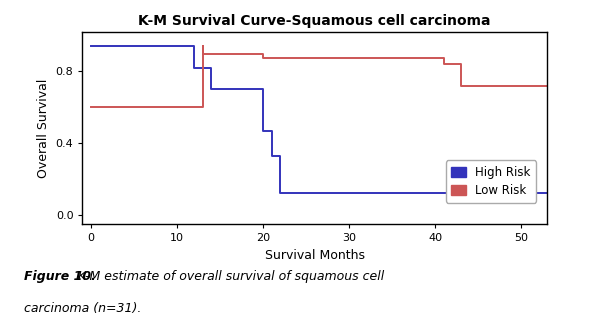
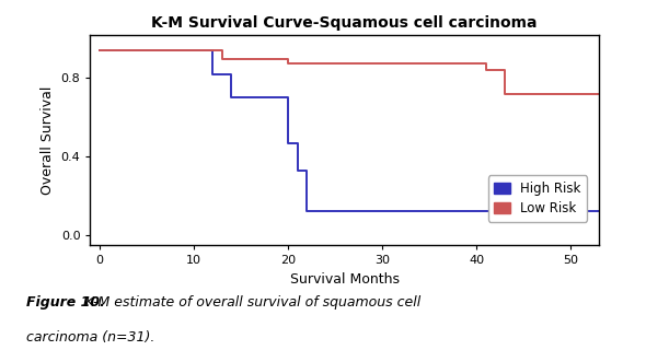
Low Risk/0: 0.60 -> 0.94
